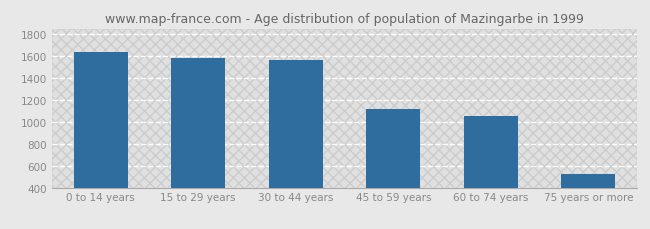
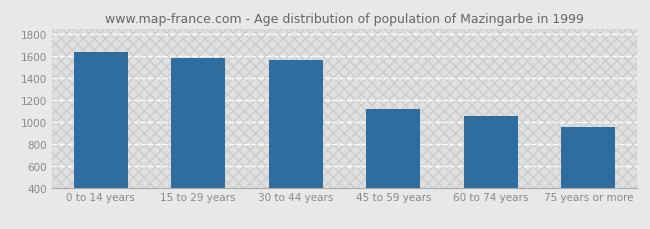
75 years or more: 520 -> 950
